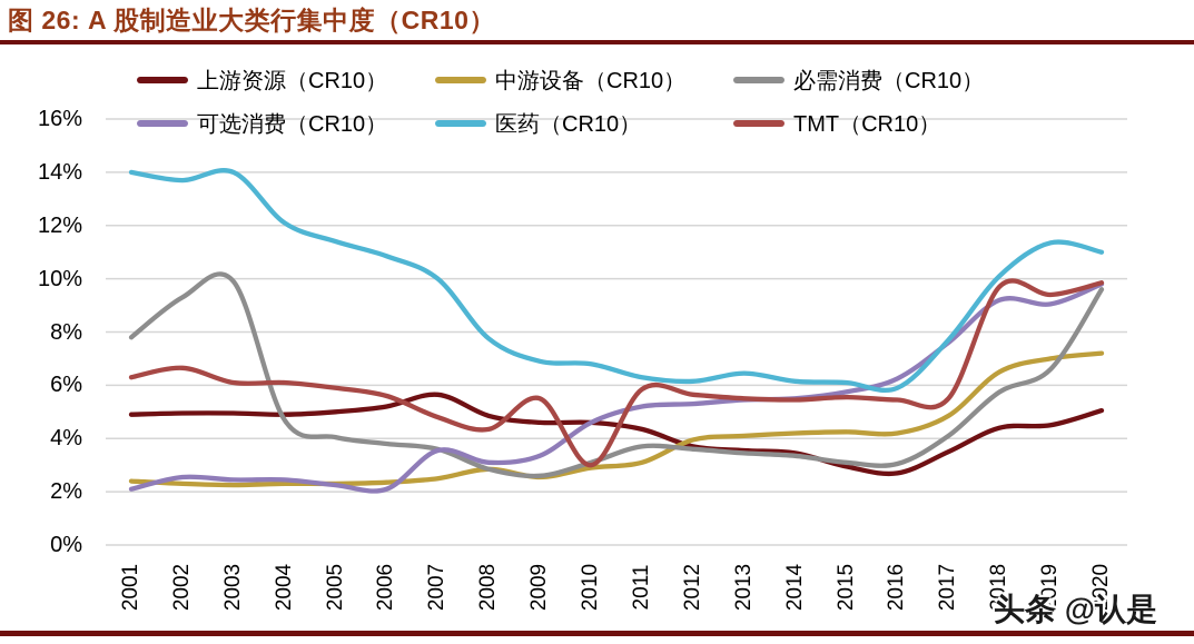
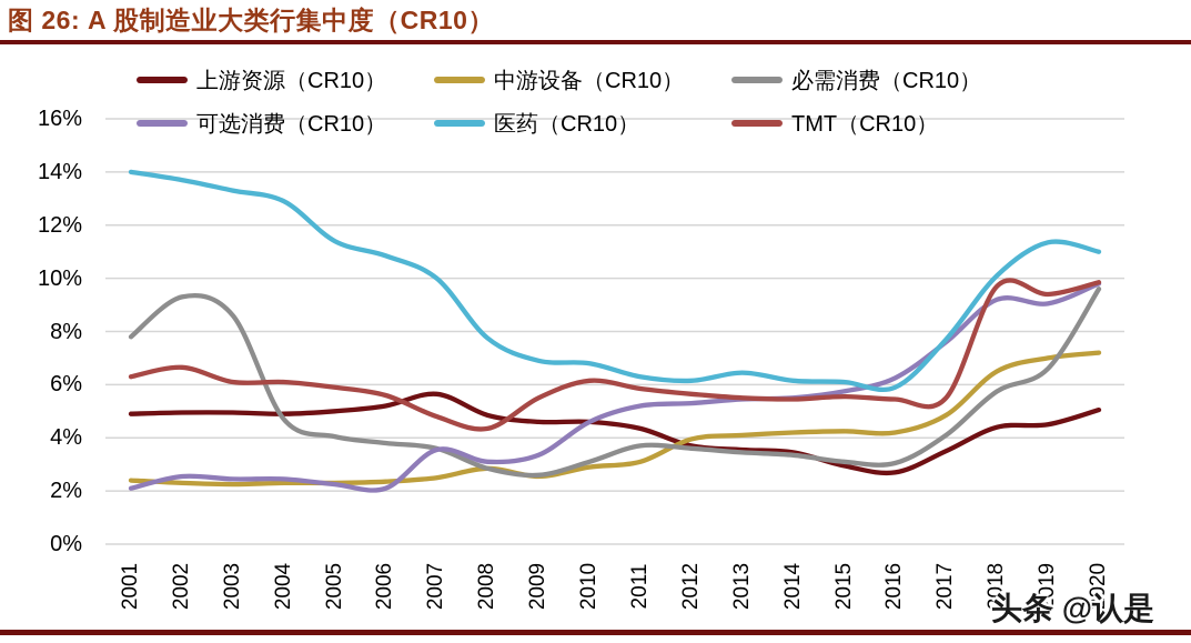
必需消费（CR10）/2003: 9.9% -> 8.6%
医药（CR10）/2003: 14.0% -> 13.3%
医药（CR10）/2004: 12.1% -> 12.9%
TMT（CR10）/2010: 3.0% -> 6.2%
